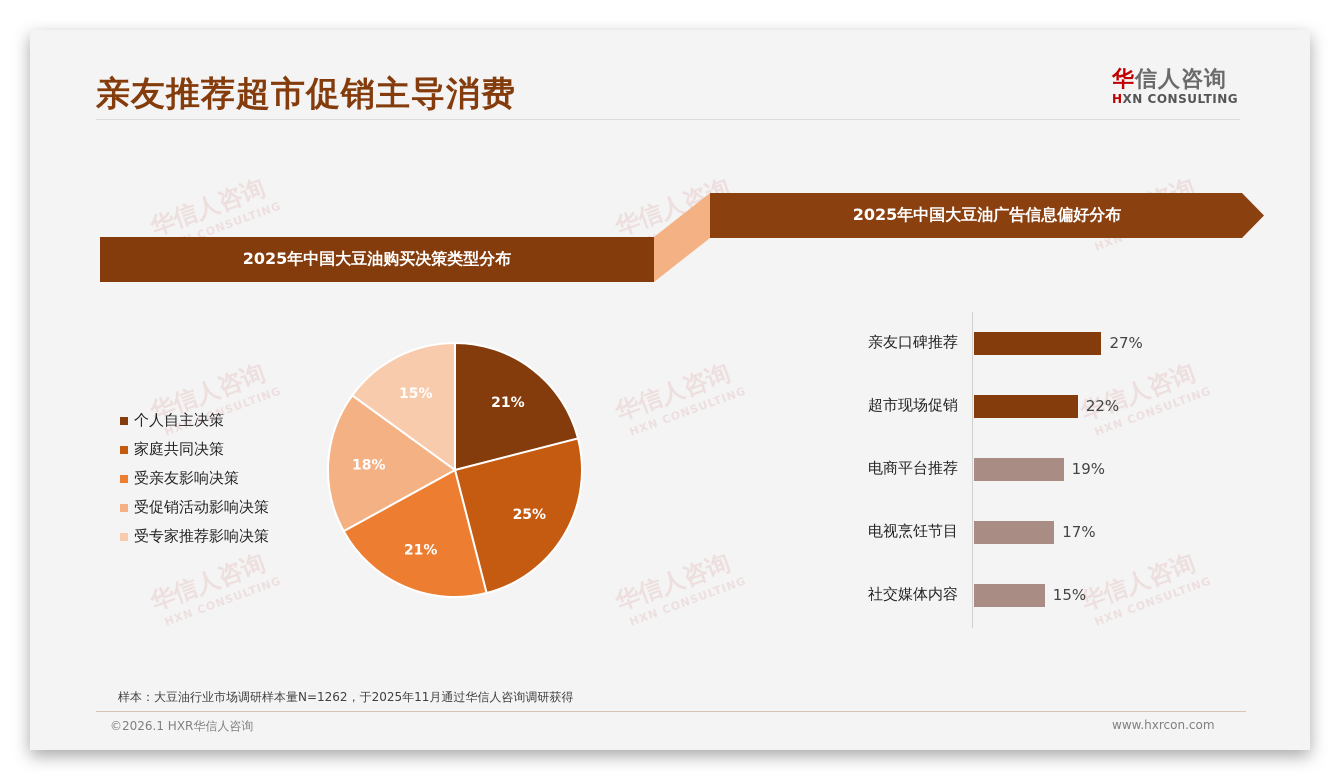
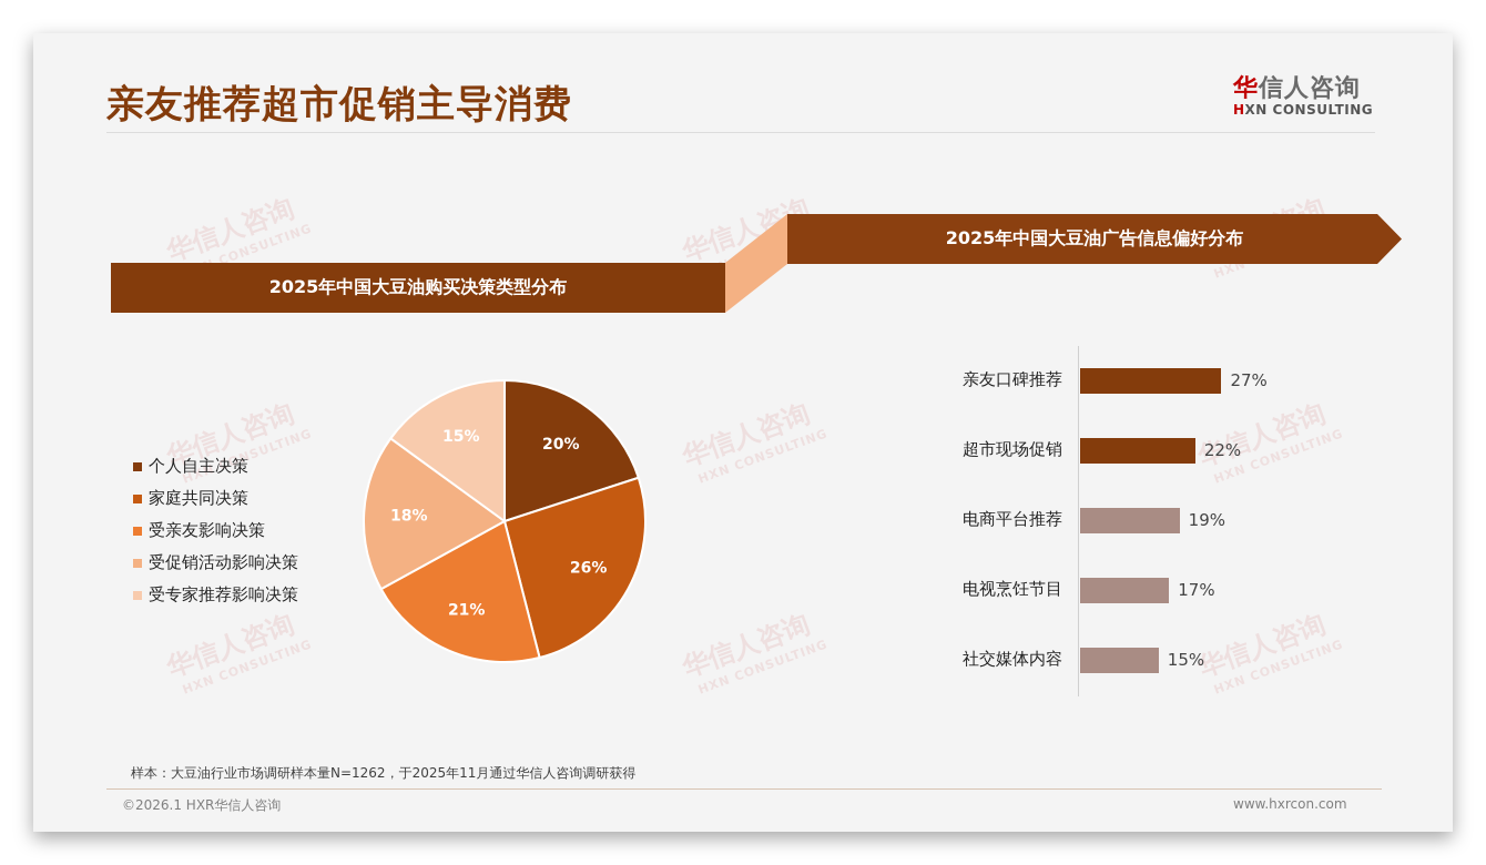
2025年中国大豆油购买决策类型分布/个人自主决策: 21% -> 20%
2025年中国大豆油购买决策类型分布/家庭共同决策: 25% -> 26%
